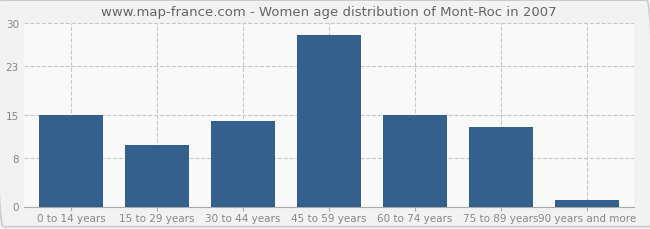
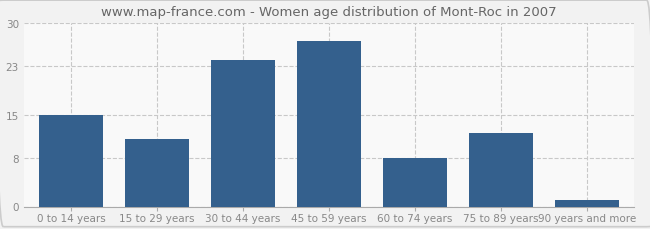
15 to 29 years: 10 -> 11
30 to 44 years: 14 -> 24
45 to 59 years: 28 -> 27
60 to 74 years: 15 -> 8
75 to 89 years: 13 -> 12
